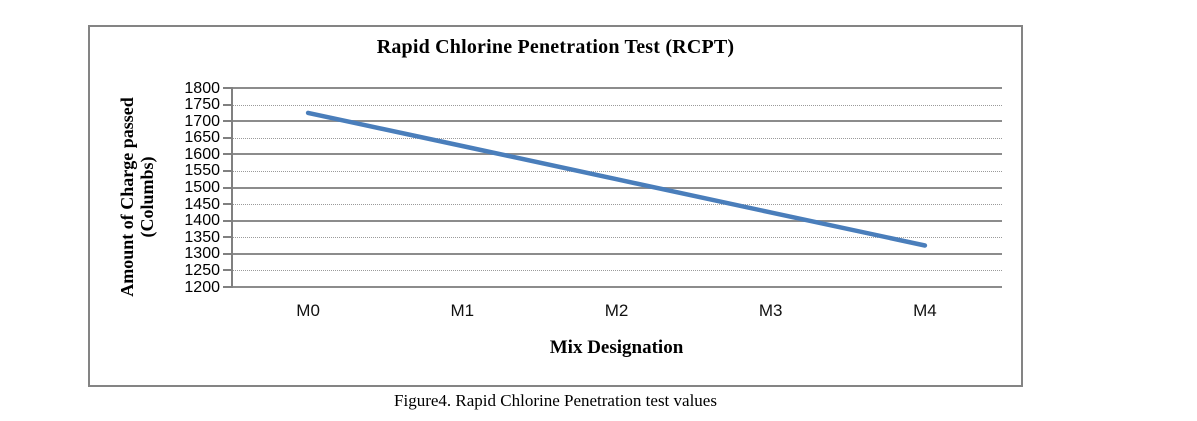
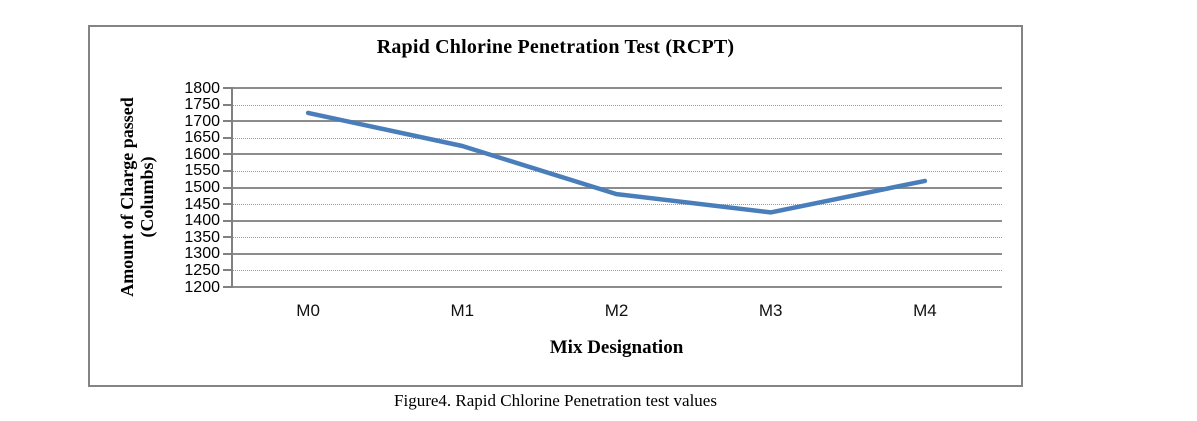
M2: 1520 -> 1480
M4: 1320 -> 1520
